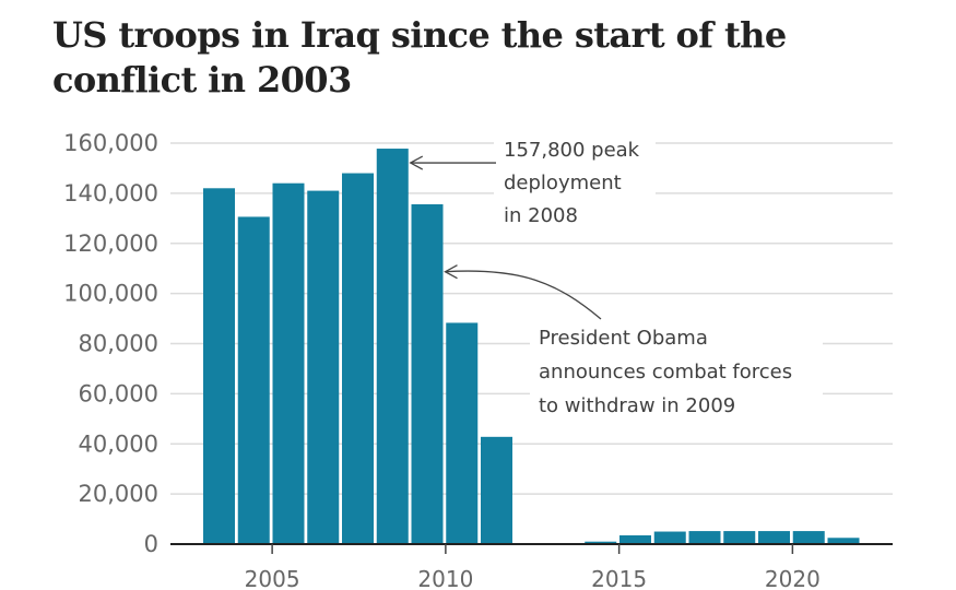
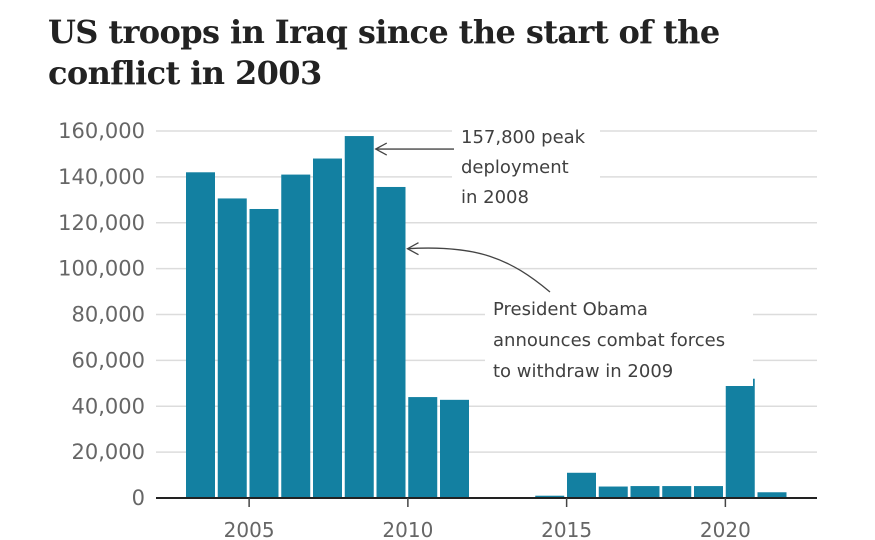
2005: 144000 -> 126000
2010: 88000 -> 44000
2015: 4000 -> 11000
2020: 5000 -> 52000
